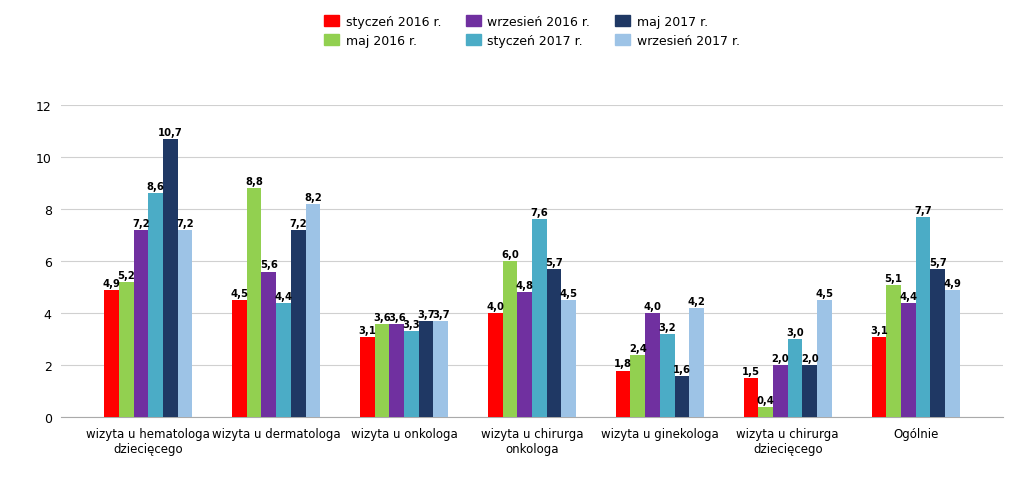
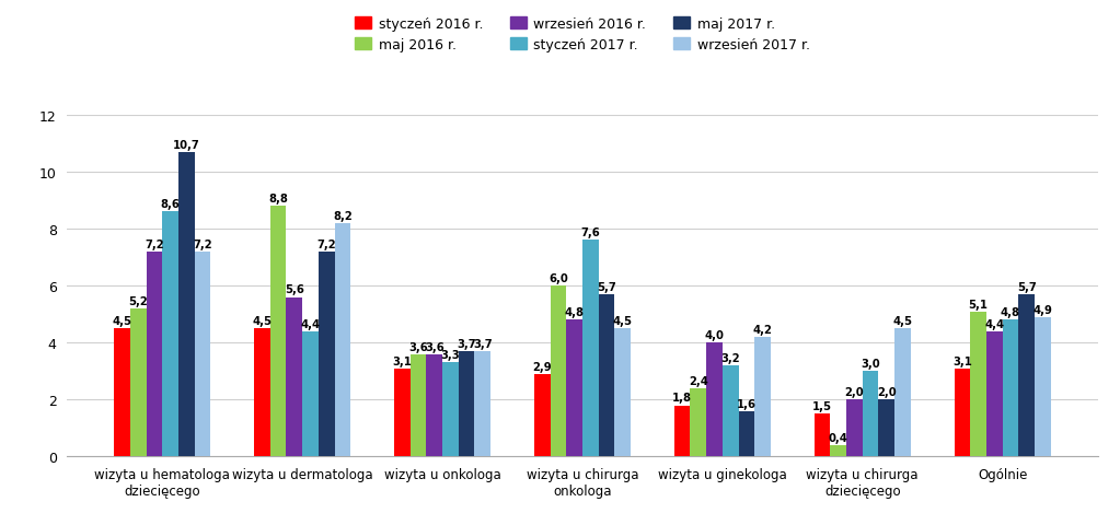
styczeń 2016 r./wizyta u hematologa dziecięcego: 4,9 -> 4,5
styczeń 2016 r./wizyta u chirurga onkologa: 4,0 -> 2,9
styczeń 2017 r./Ogólnie: 7,7 -> 4,8
